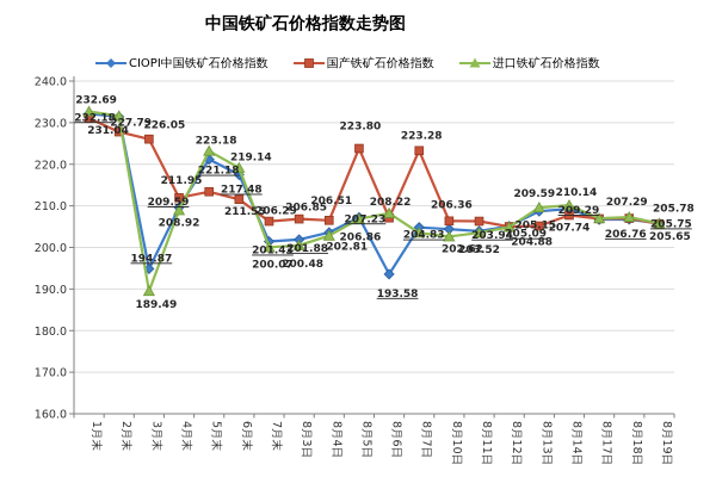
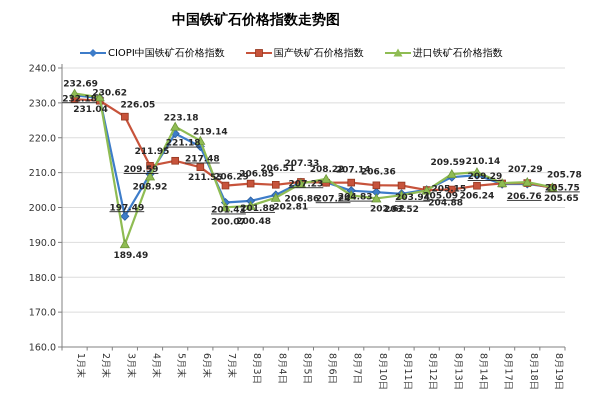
国产铁矿石价格指数/2月末: 227.79 -> 230.62
CIOPI中国铁矿石价格指数/3月末: 194.87 -> 197.49
国产铁矿石价格指数/8月5日: 223.80 -> 207.33
CIOPI中国铁矿石价格指数/8月6日: 193.58 -> 207.24
国产铁矿石价格指数/8月7日: 223.28 -> 207.14
国产铁矿石价格指数/8月14日: 207.74 -> 206.24
